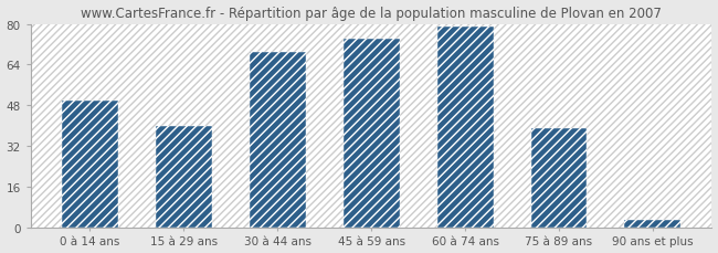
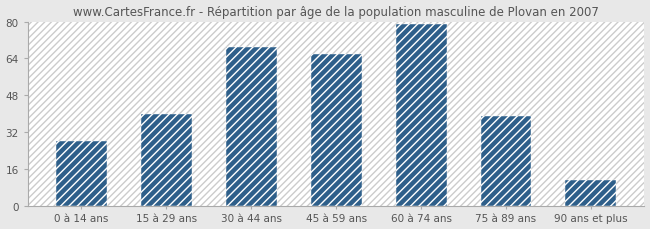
0 à 14 ans: 50 -> 28
45 à 59 ans: 74 -> 66
90 ans et plus: 3 -> 11
